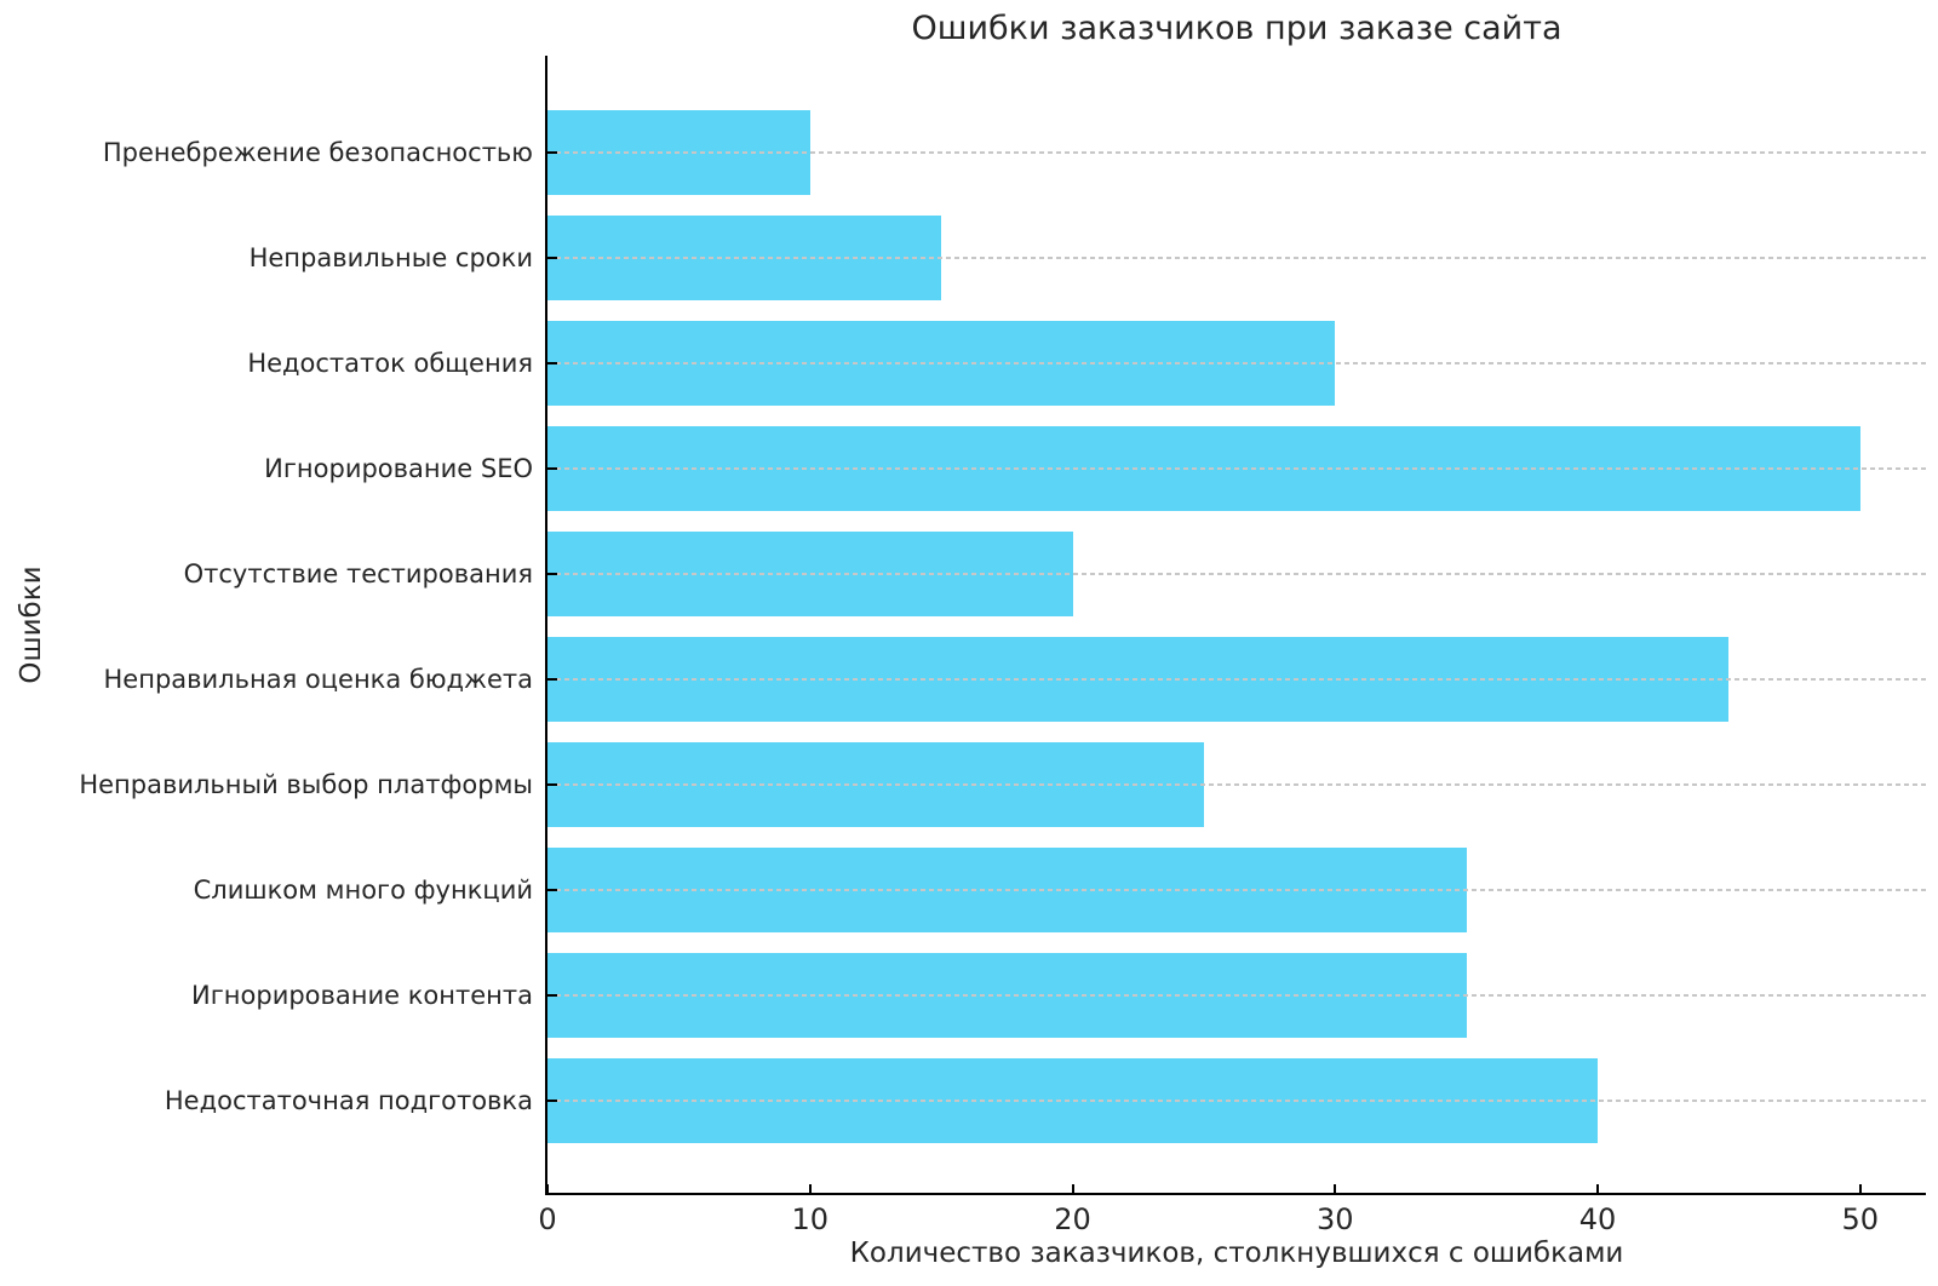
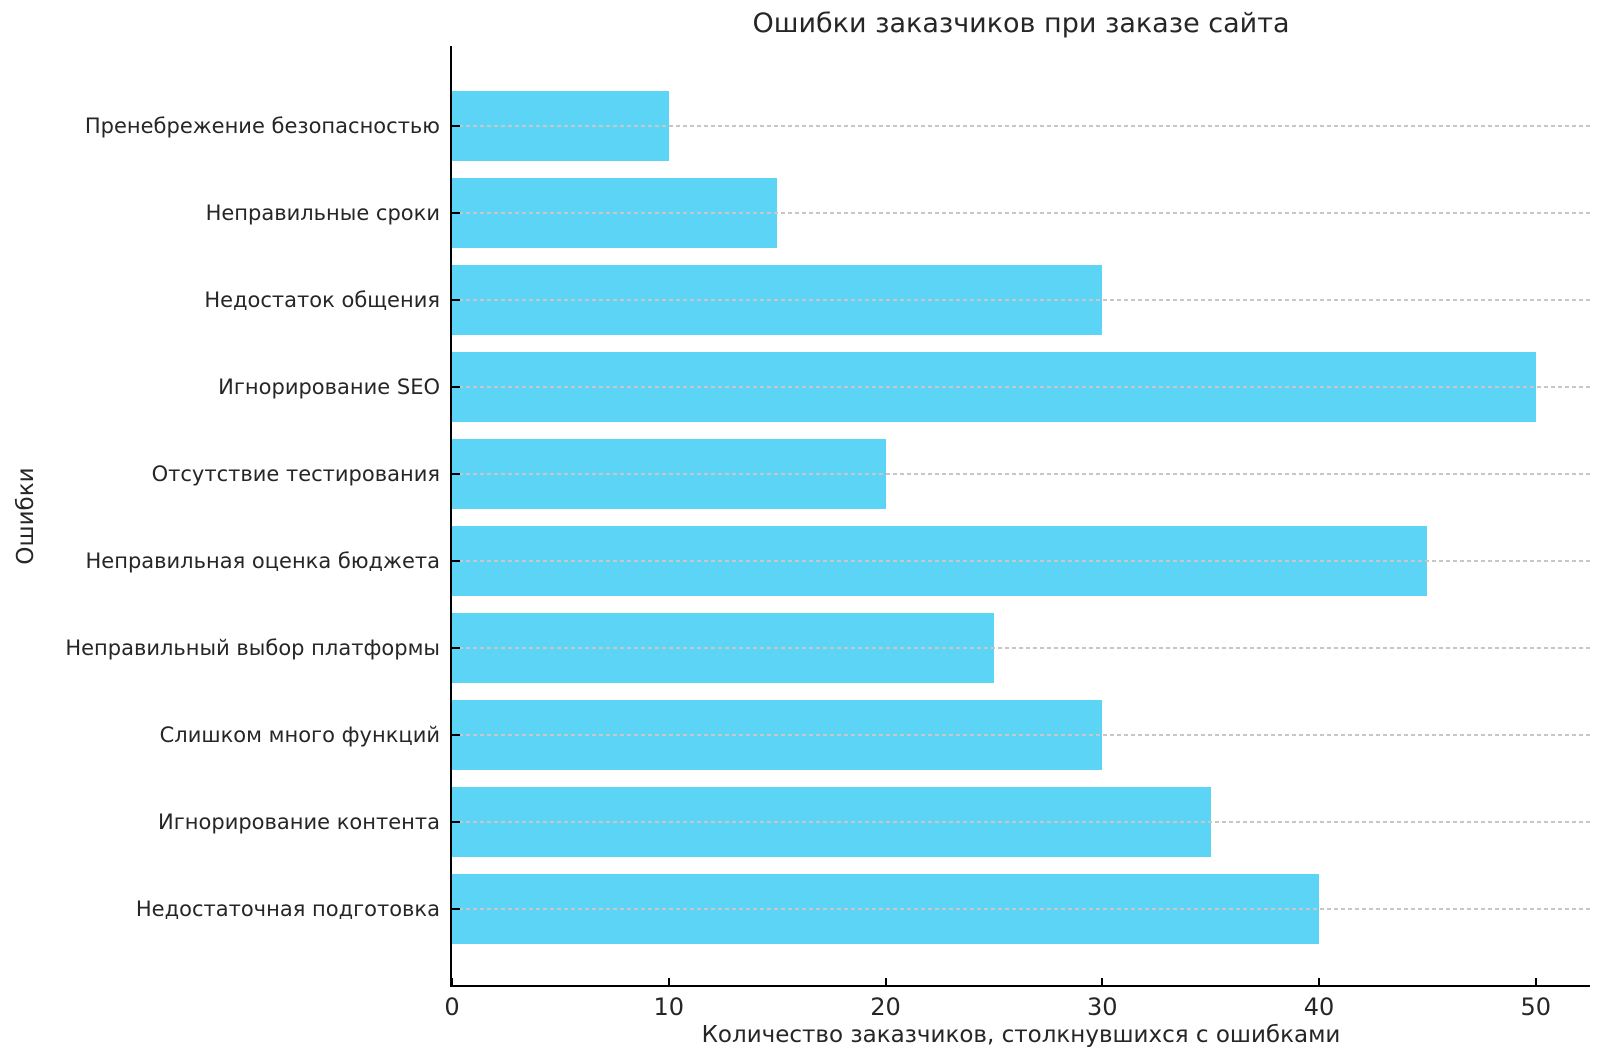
Слишком много функций: 35 -> 30
